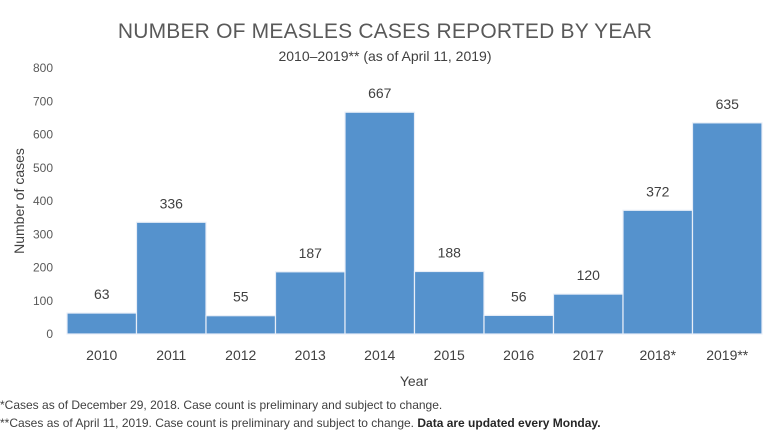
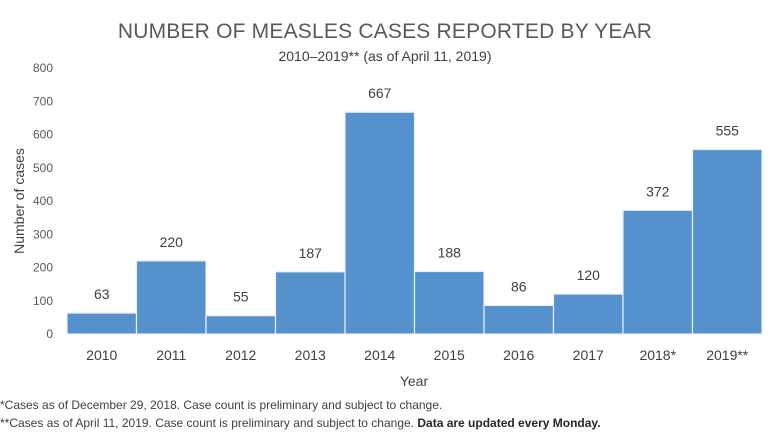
2011: 336 -> 220
2016: 56 -> 86
2019**: 635 -> 555
